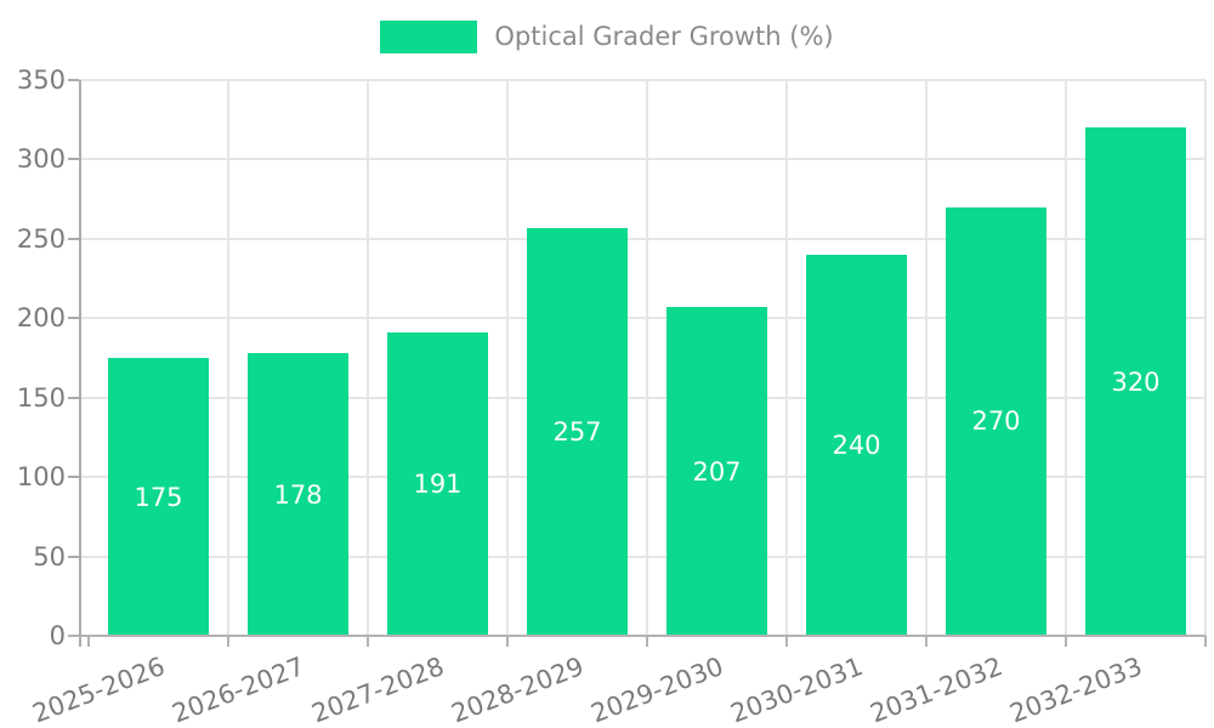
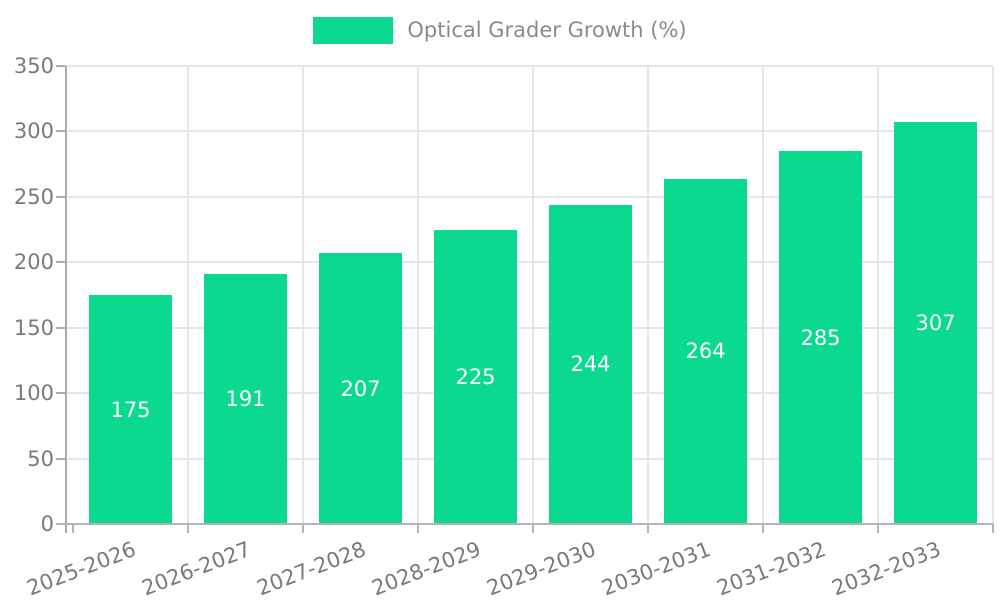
2026-2027: 178 -> 191
2027-2028: 191 -> 207
2028-2029: 257 -> 225
2029-2030: 207 -> 244
2030-2031: 240 -> 264
2031-2032: 270 -> 285
2032-2033: 320 -> 307
